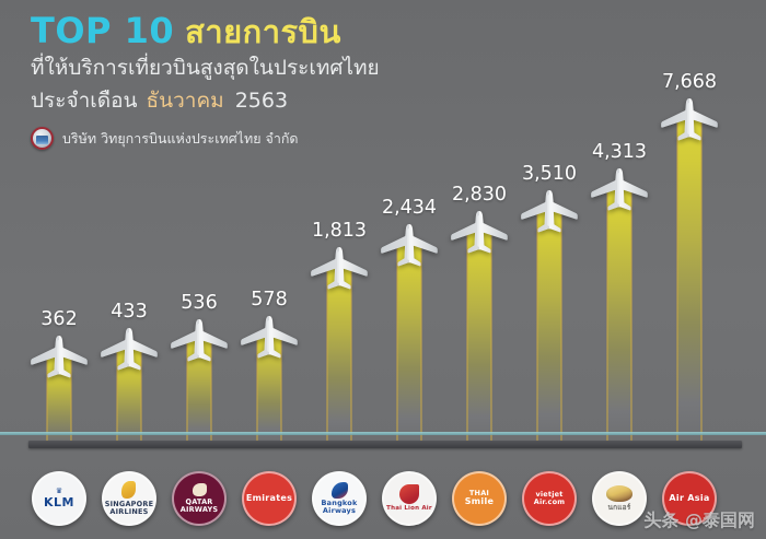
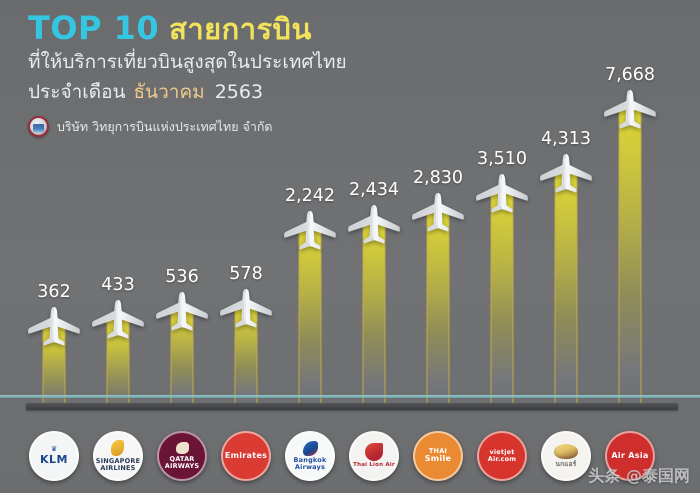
Bangkok Airways: 1,813 -> 2,242
